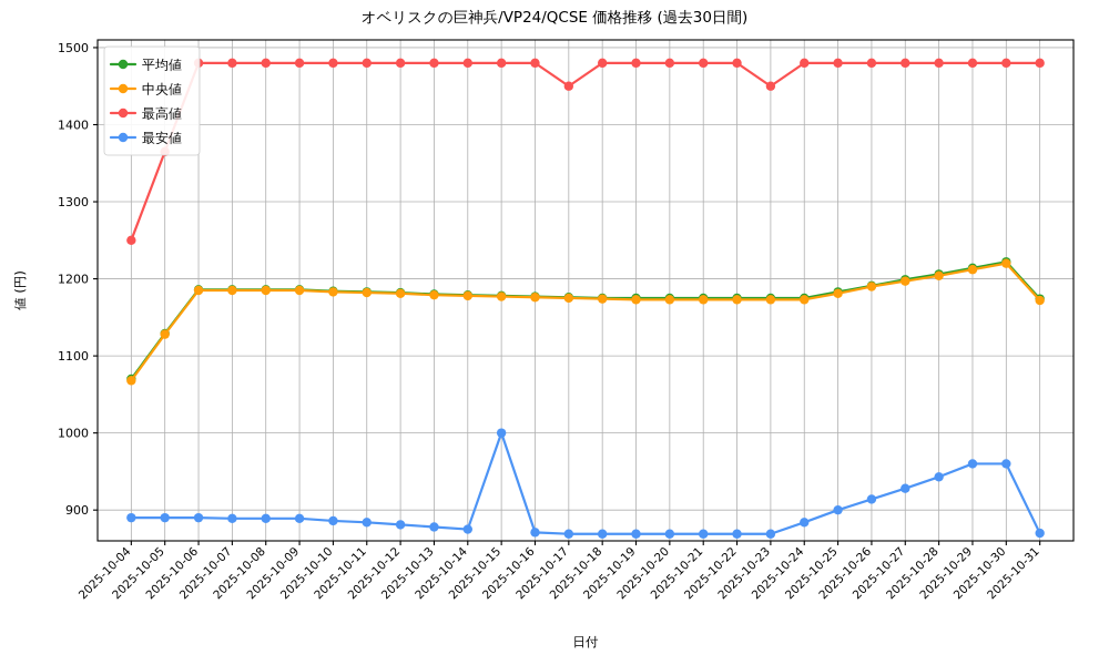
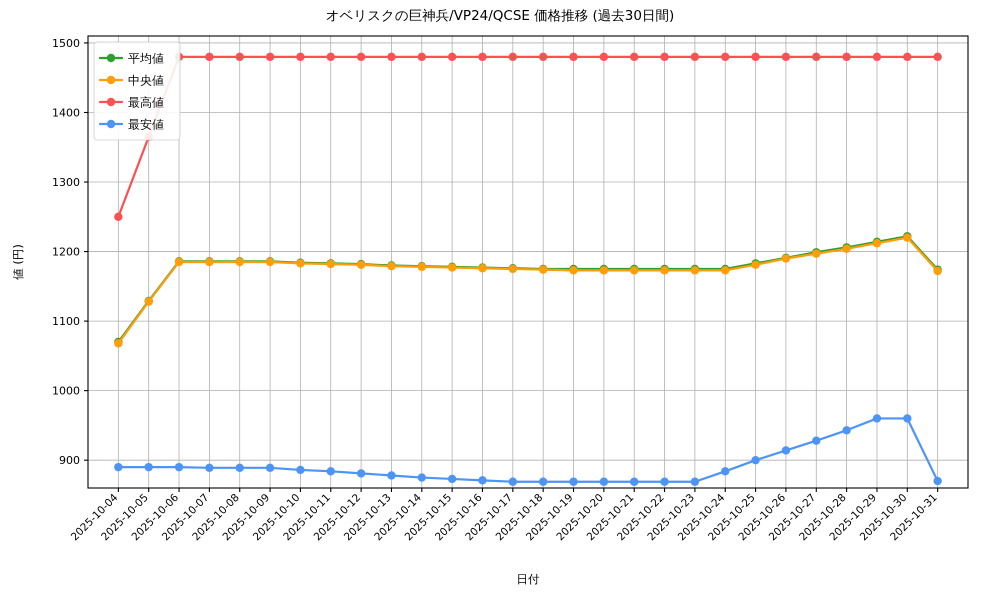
最安値/2025-10-15: 1000 -> 870
最高値/2025-10-17: 1450 -> 1480
最高値/2025-10-23: 1450 -> 1480
